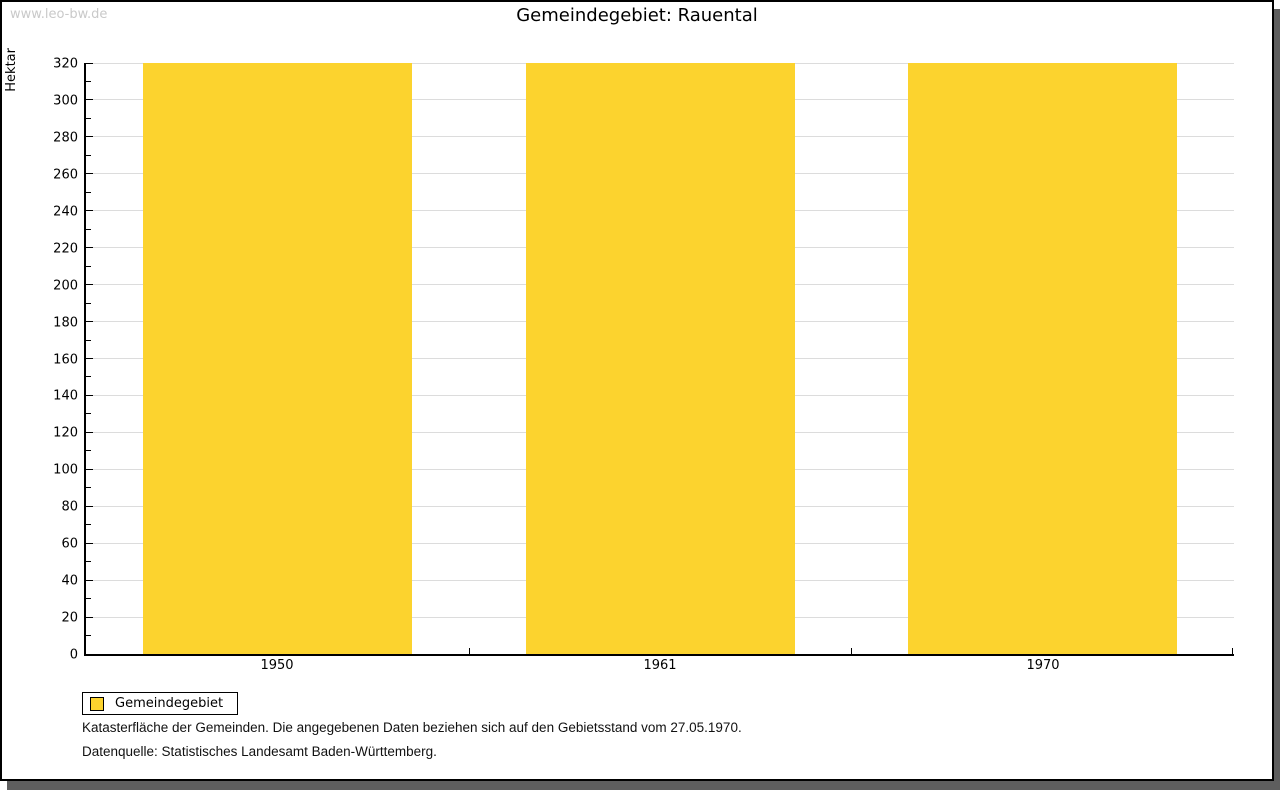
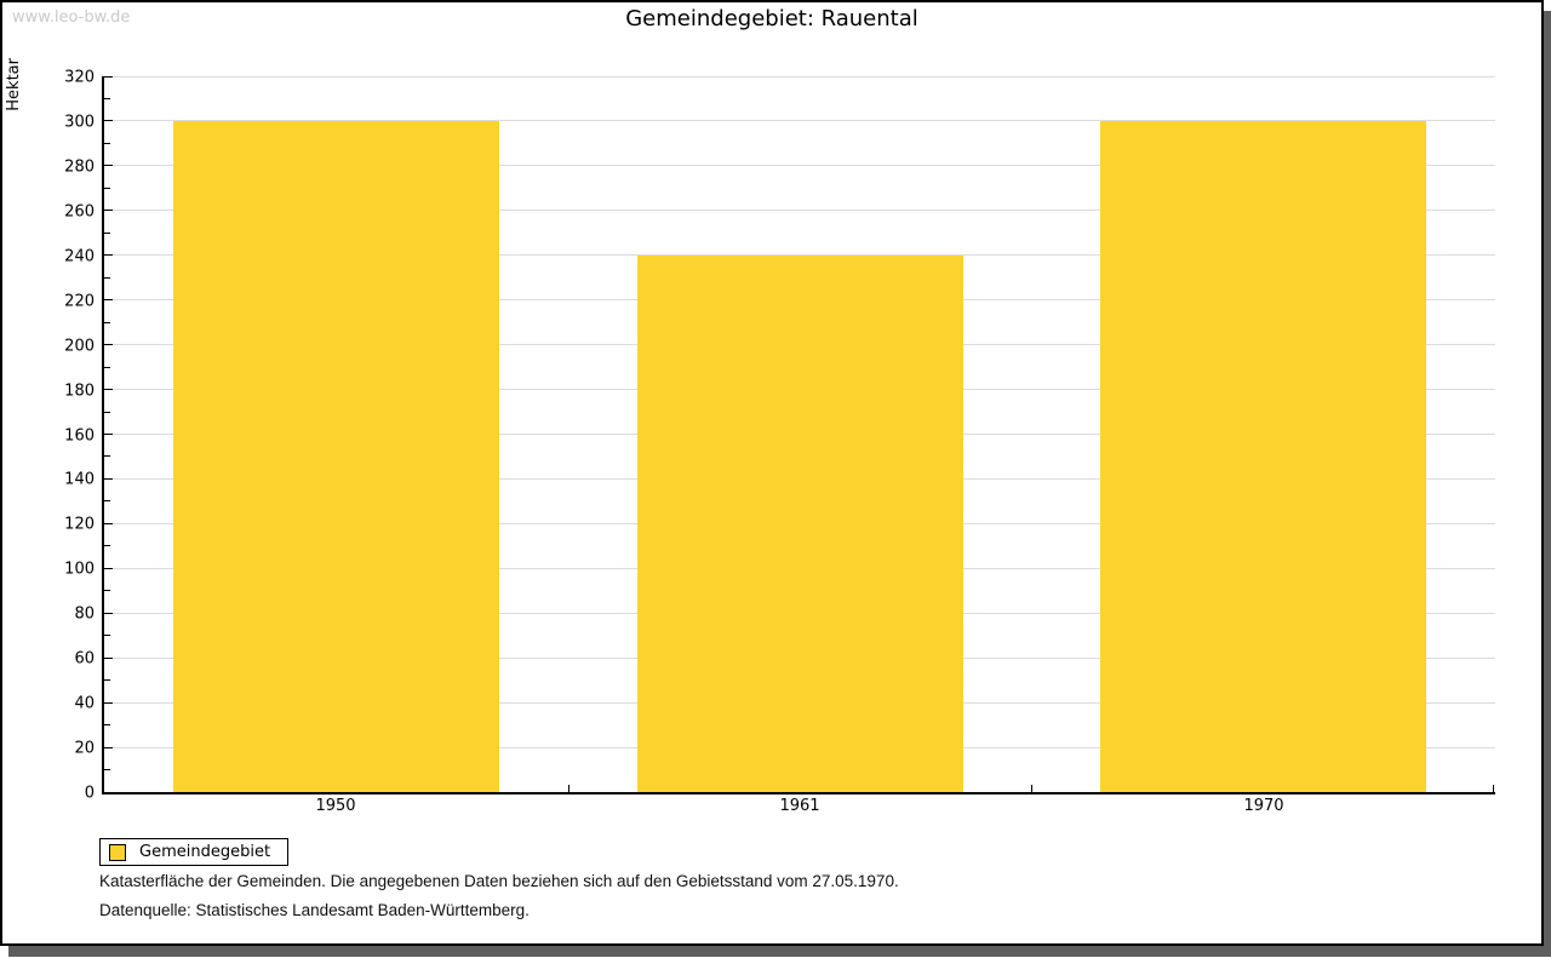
1950: 320 -> 300
1961: 320 -> 240
1970: 320 -> 300
